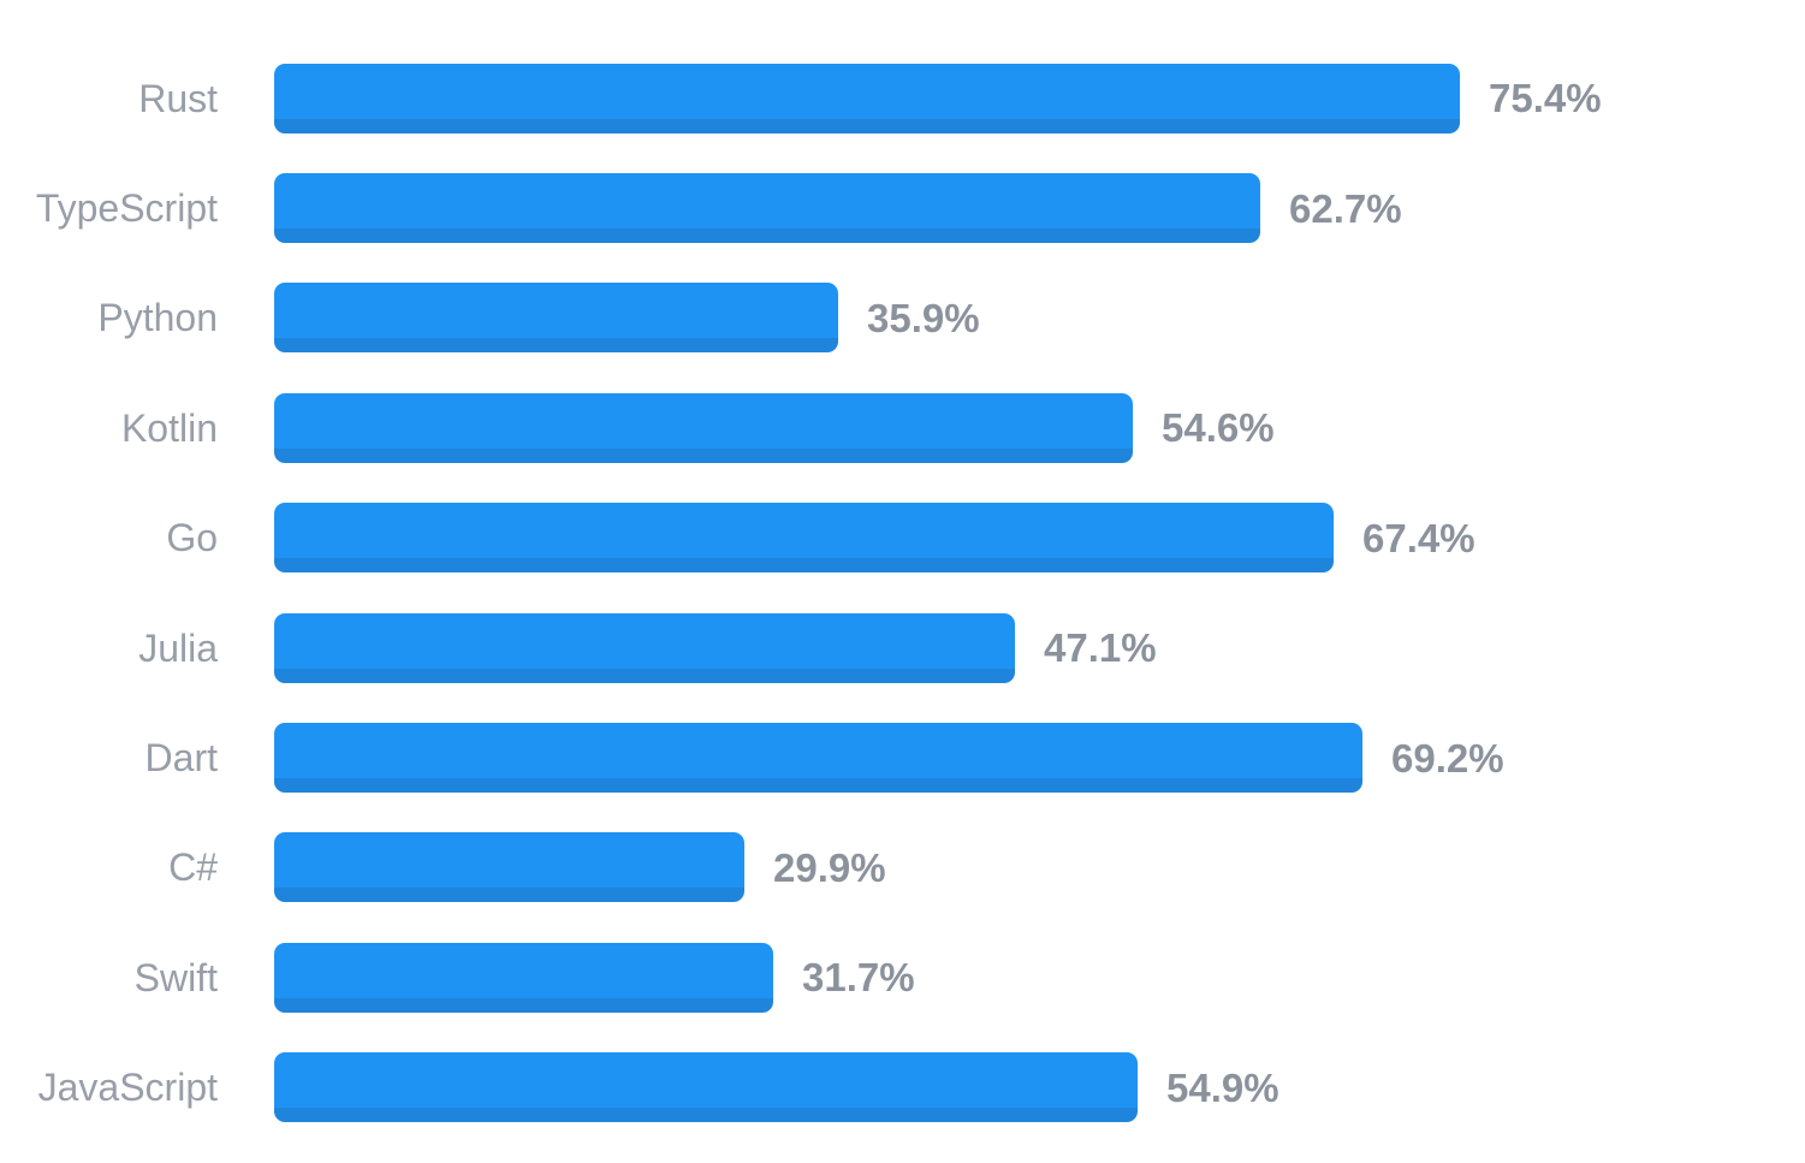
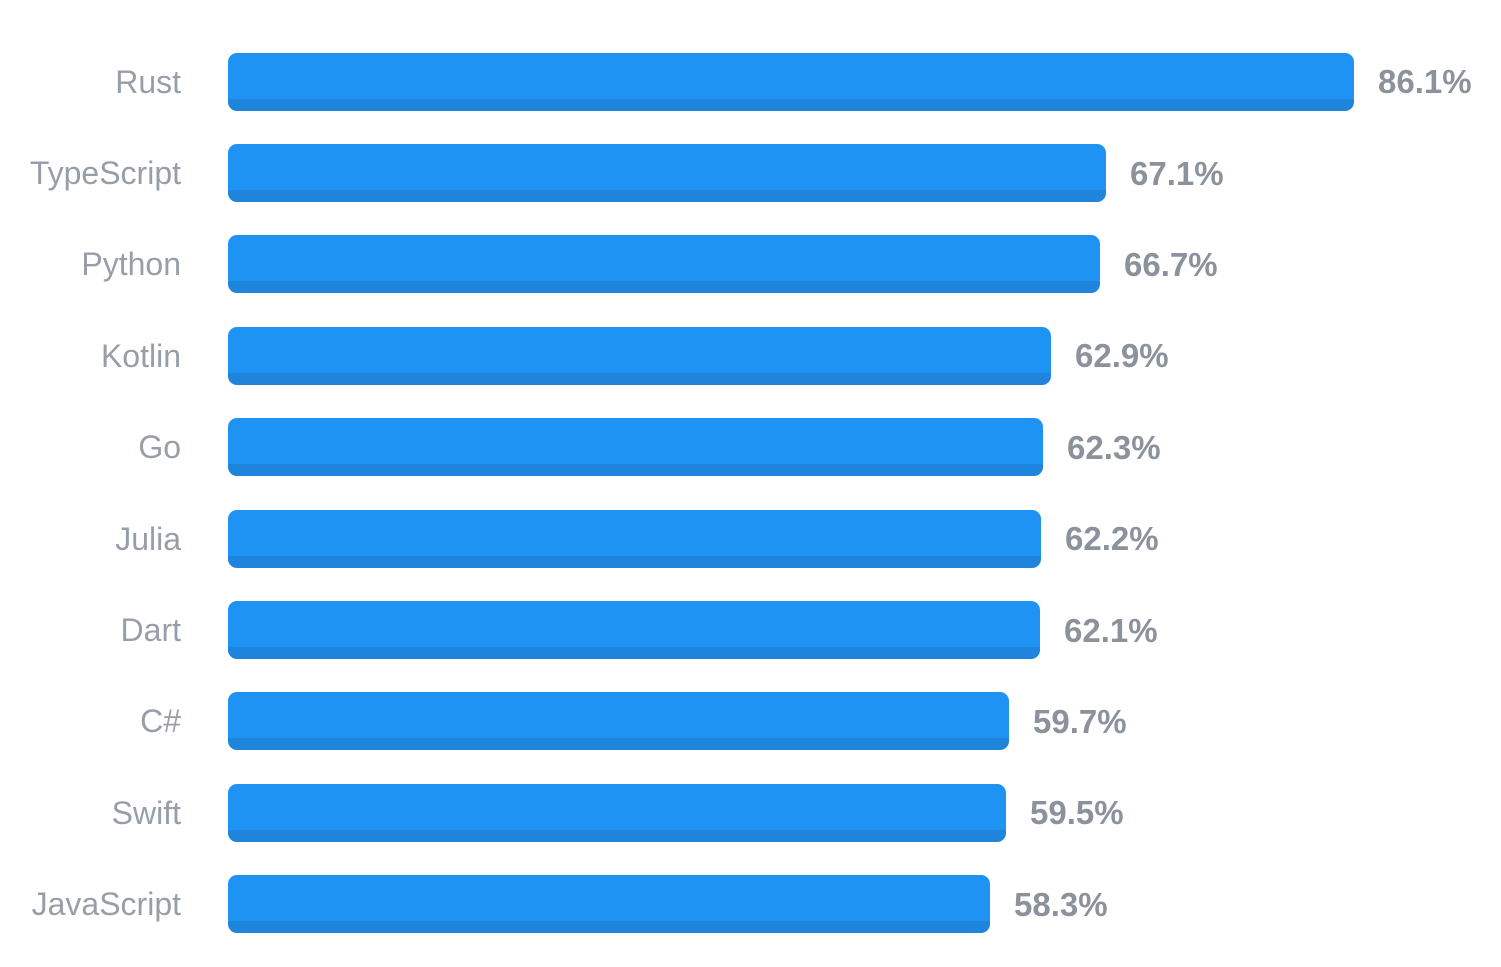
Rust: 75.4% -> 86.1%
TypeScript: 62.7% -> 67.1%
Python: 35.9% -> 66.7%
Kotlin: 54.6% -> 62.9%
Go: 67.4% -> 62.3%
Julia: 47.1% -> 62.2%
Dart: 69.2% -> 62.1%
C#: 29.9% -> 59.7%
Swift: 31.7% -> 59.5%
JavaScript: 54.9% -> 58.3%
